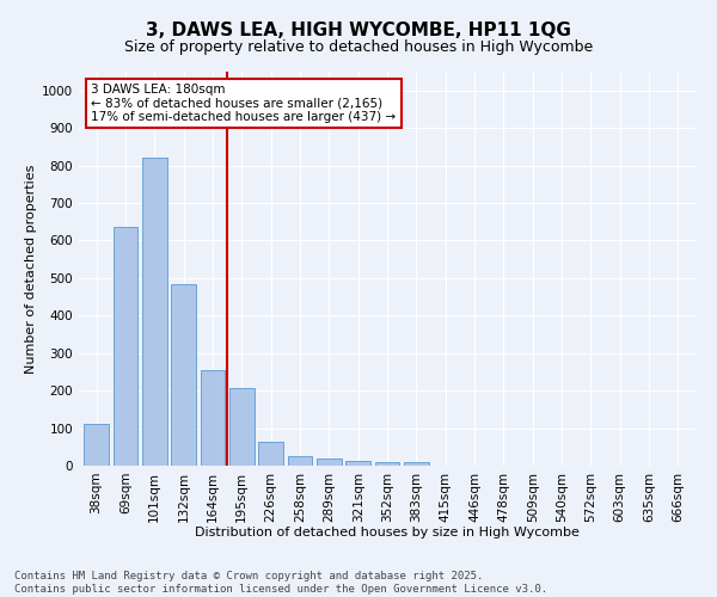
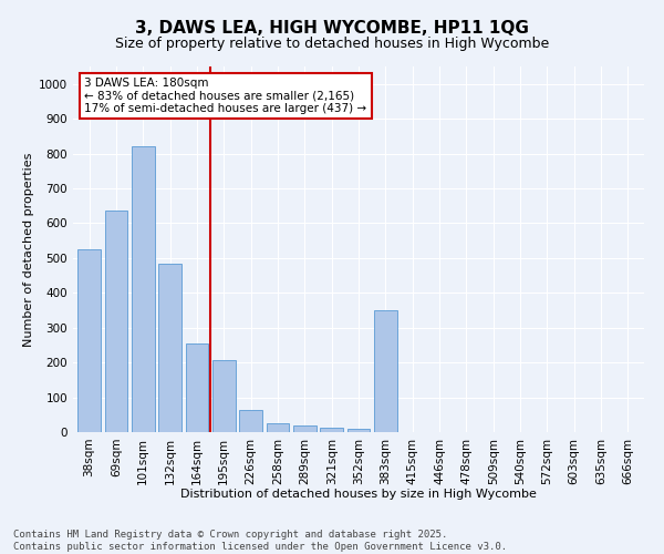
38sqm: 110 -> 525
383sqm: 8 -> 350
